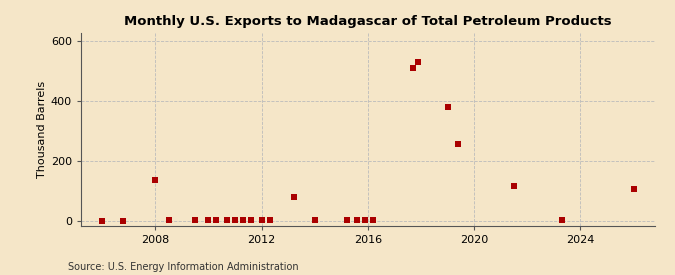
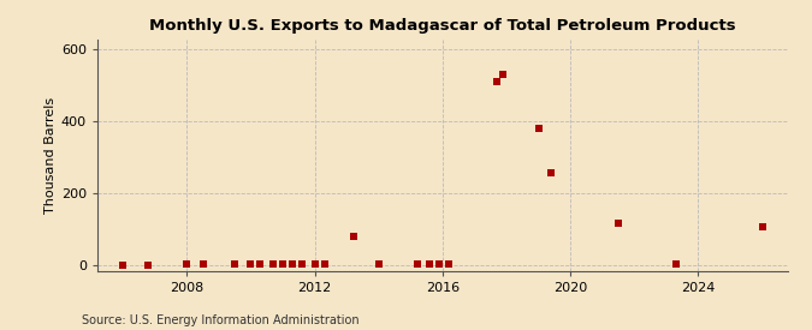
2008: 135 -> 2
